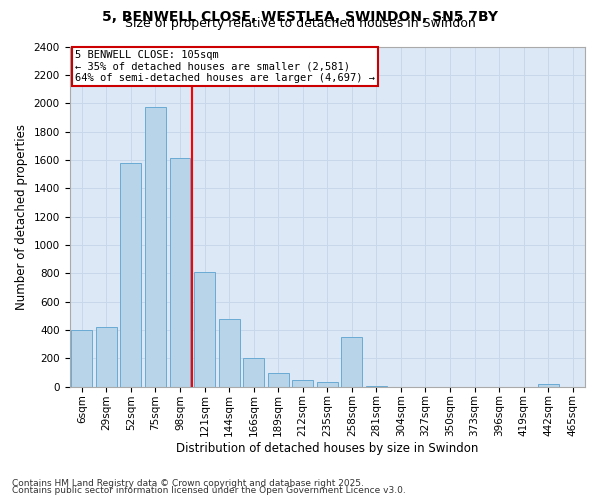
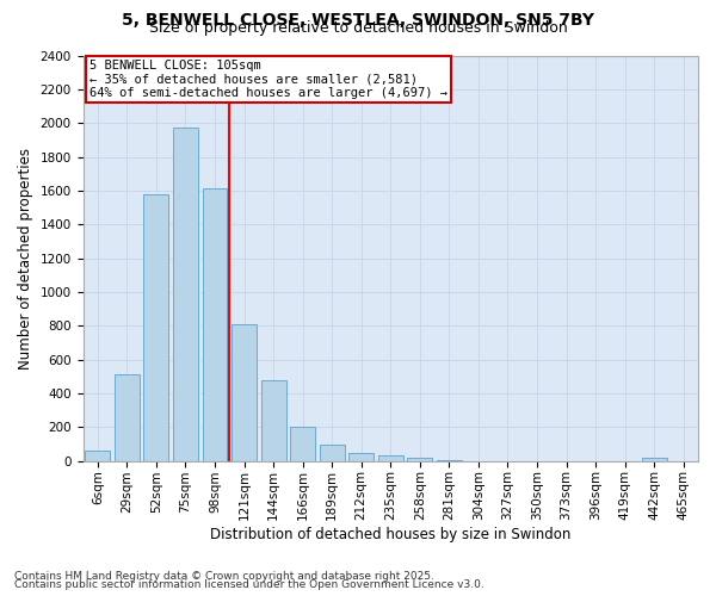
6sqm: 400 -> 60
29sqm: 420 -> 510
258sqm: 350 -> 20
